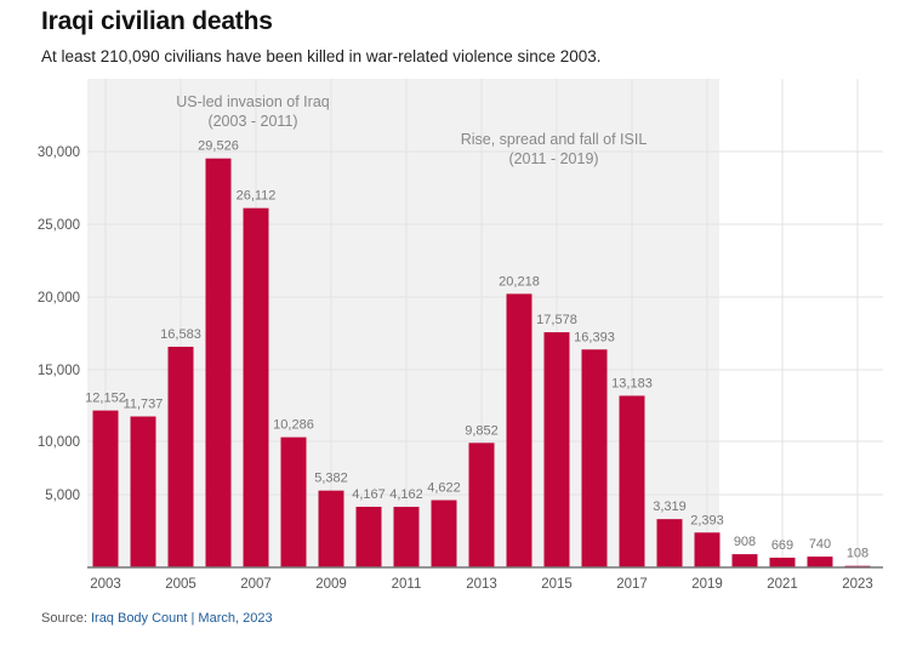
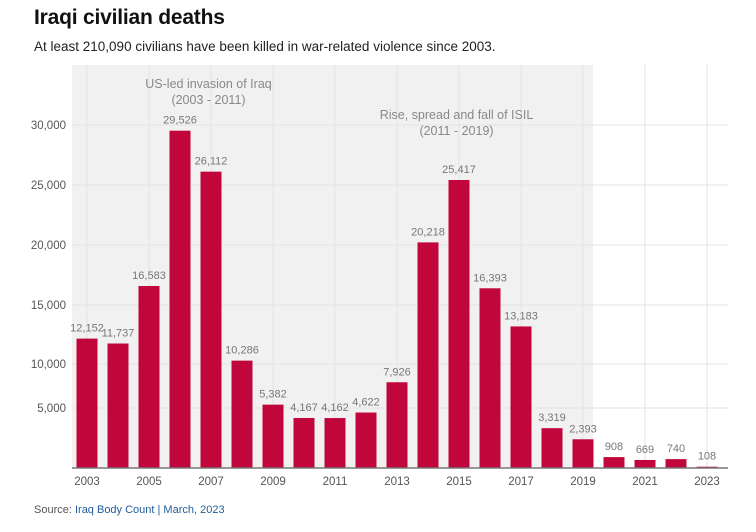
2013: 9,852 -> 7,926
2015: 17,578 -> 25,417
